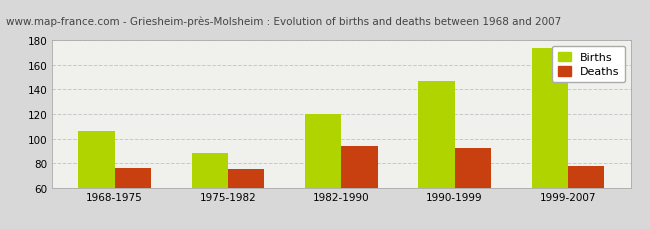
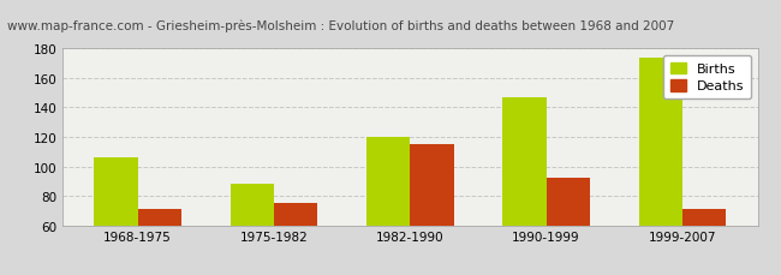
Deaths/1968-1975: 76 -> 71
Deaths/1982-1990: 94 -> 115
Deaths/1999-2007: 78 -> 71
